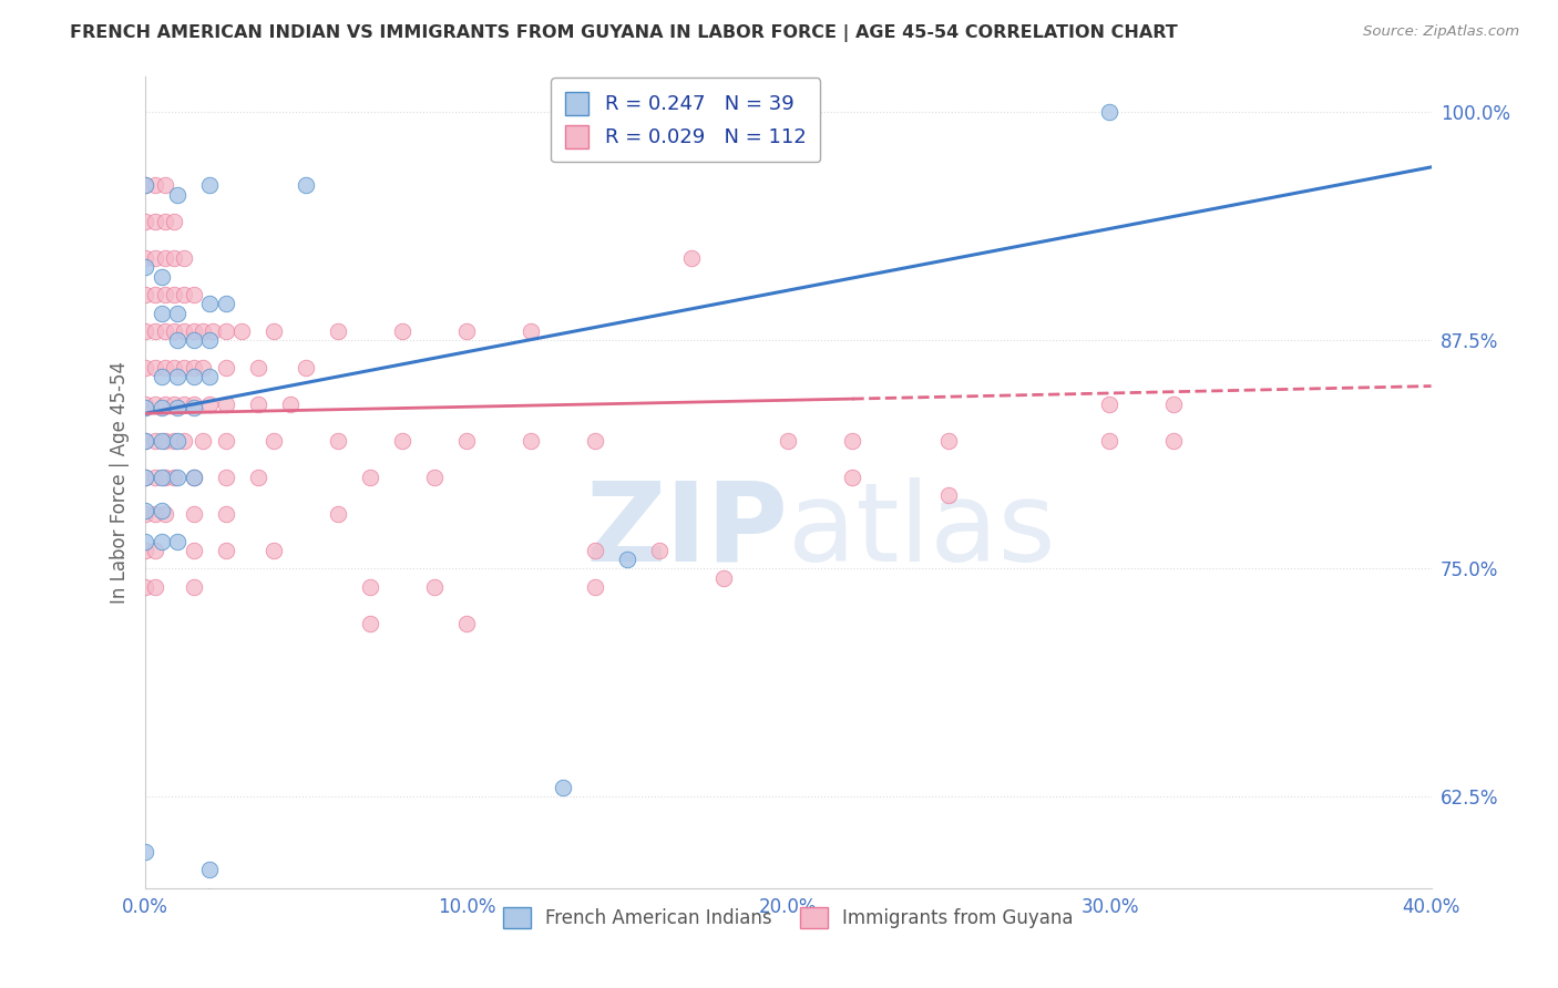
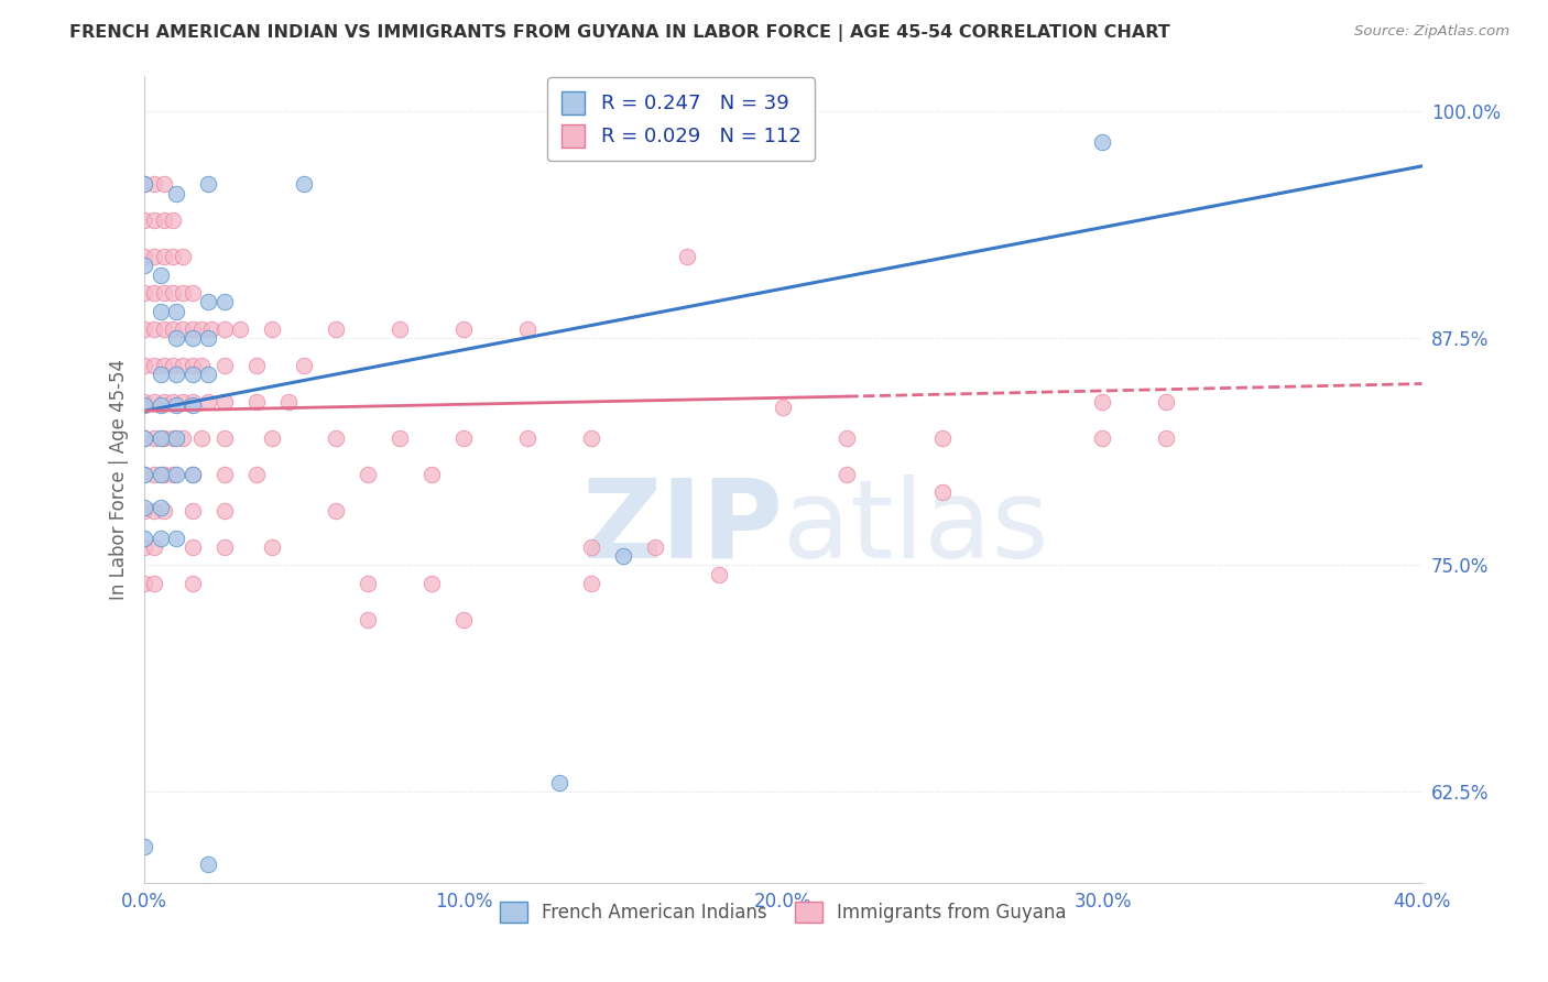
Immigrants from Guyana/20.0%: 82.0% -> 83.7%
French American Indians/30.0%: 100.0% -> 98.3%
